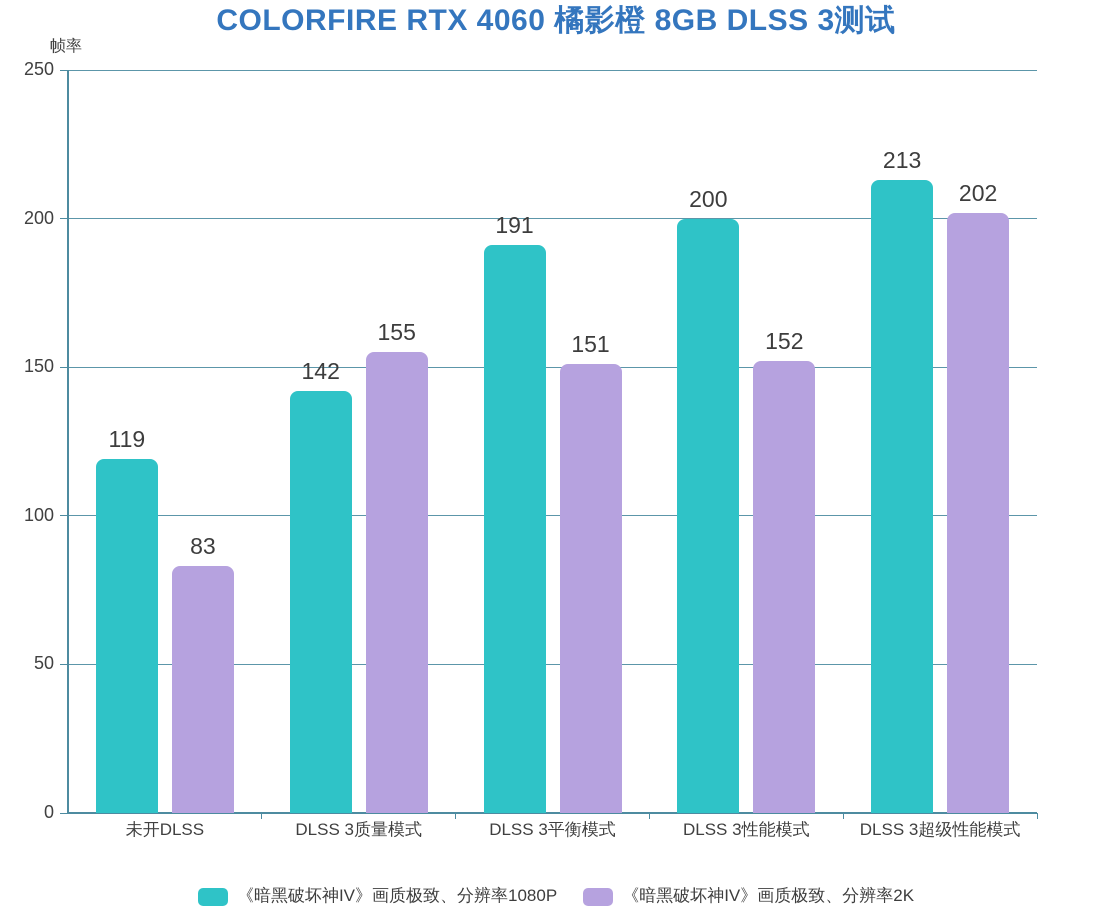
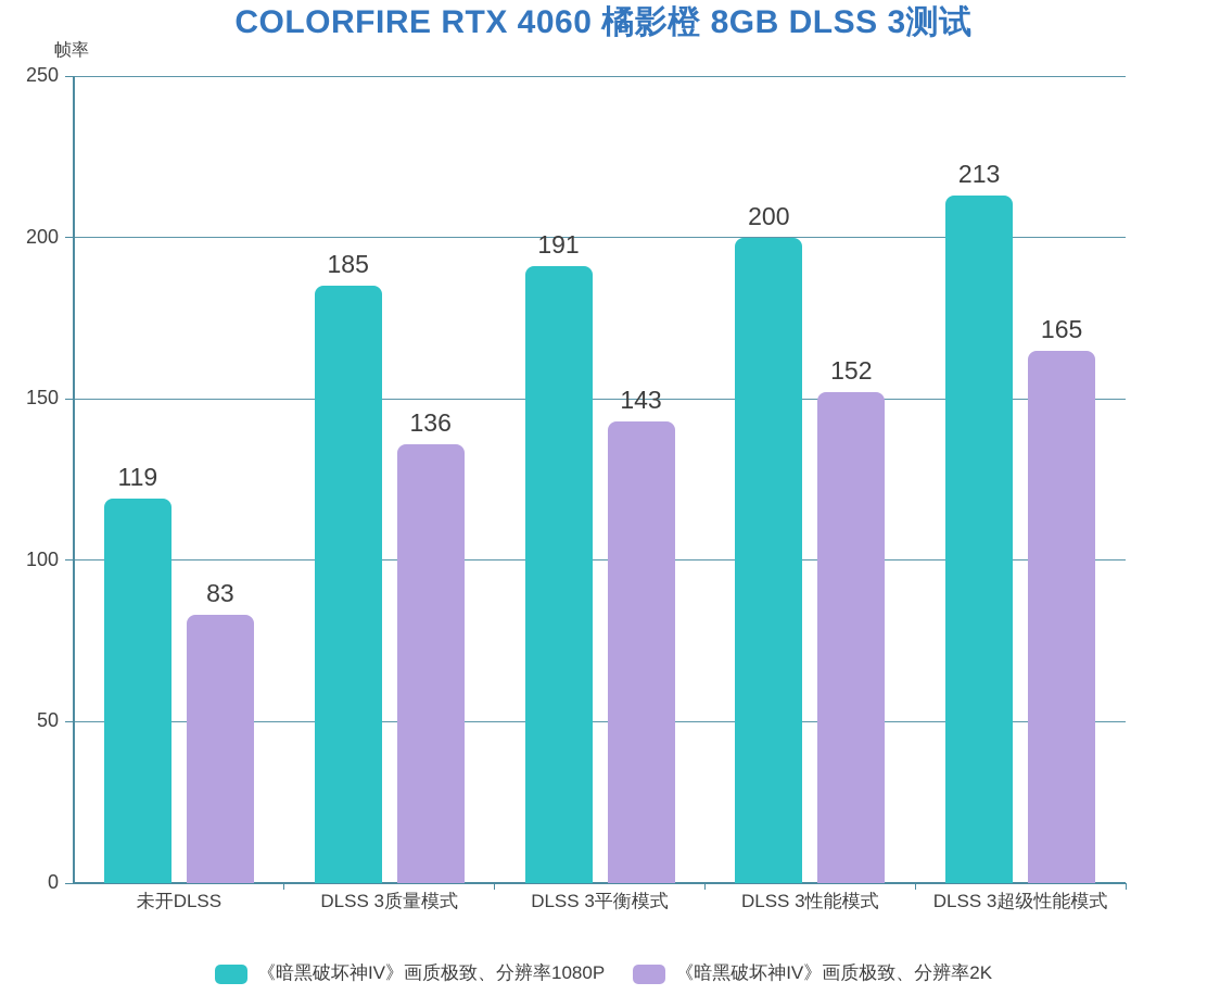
《暗黑破坏神IV》画质极致、分辨率1080P/DLSS 3质量模式: 142 -> 185
《暗黑破坏神IV》画质极致、分辨率2K/DLSS 3质量模式: 155 -> 136
《暗黑破坏神IV》画质极致、分辨率2K/DLSS 3平衡模式: 151 -> 143
《暗黑破坏神IV》画质极致、分辨率2K/DLSS 3超级性能模式: 202 -> 165
